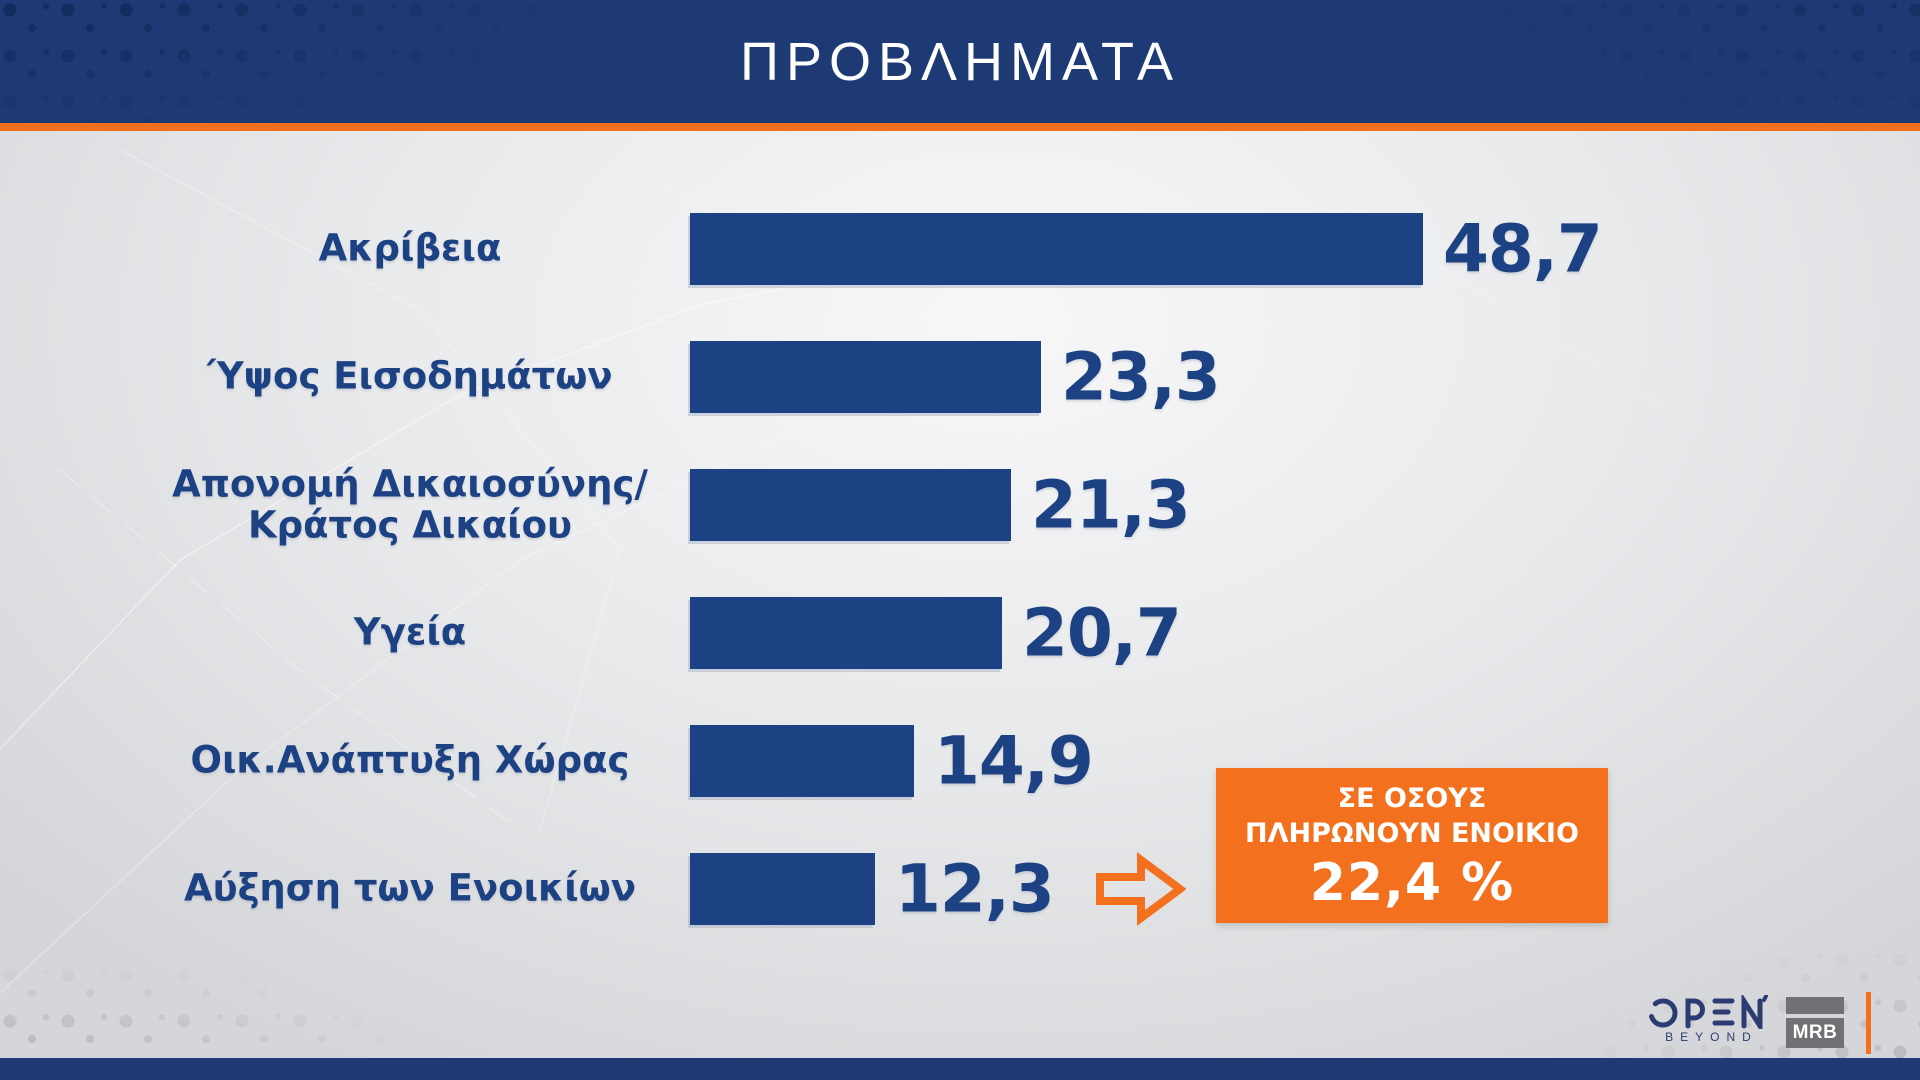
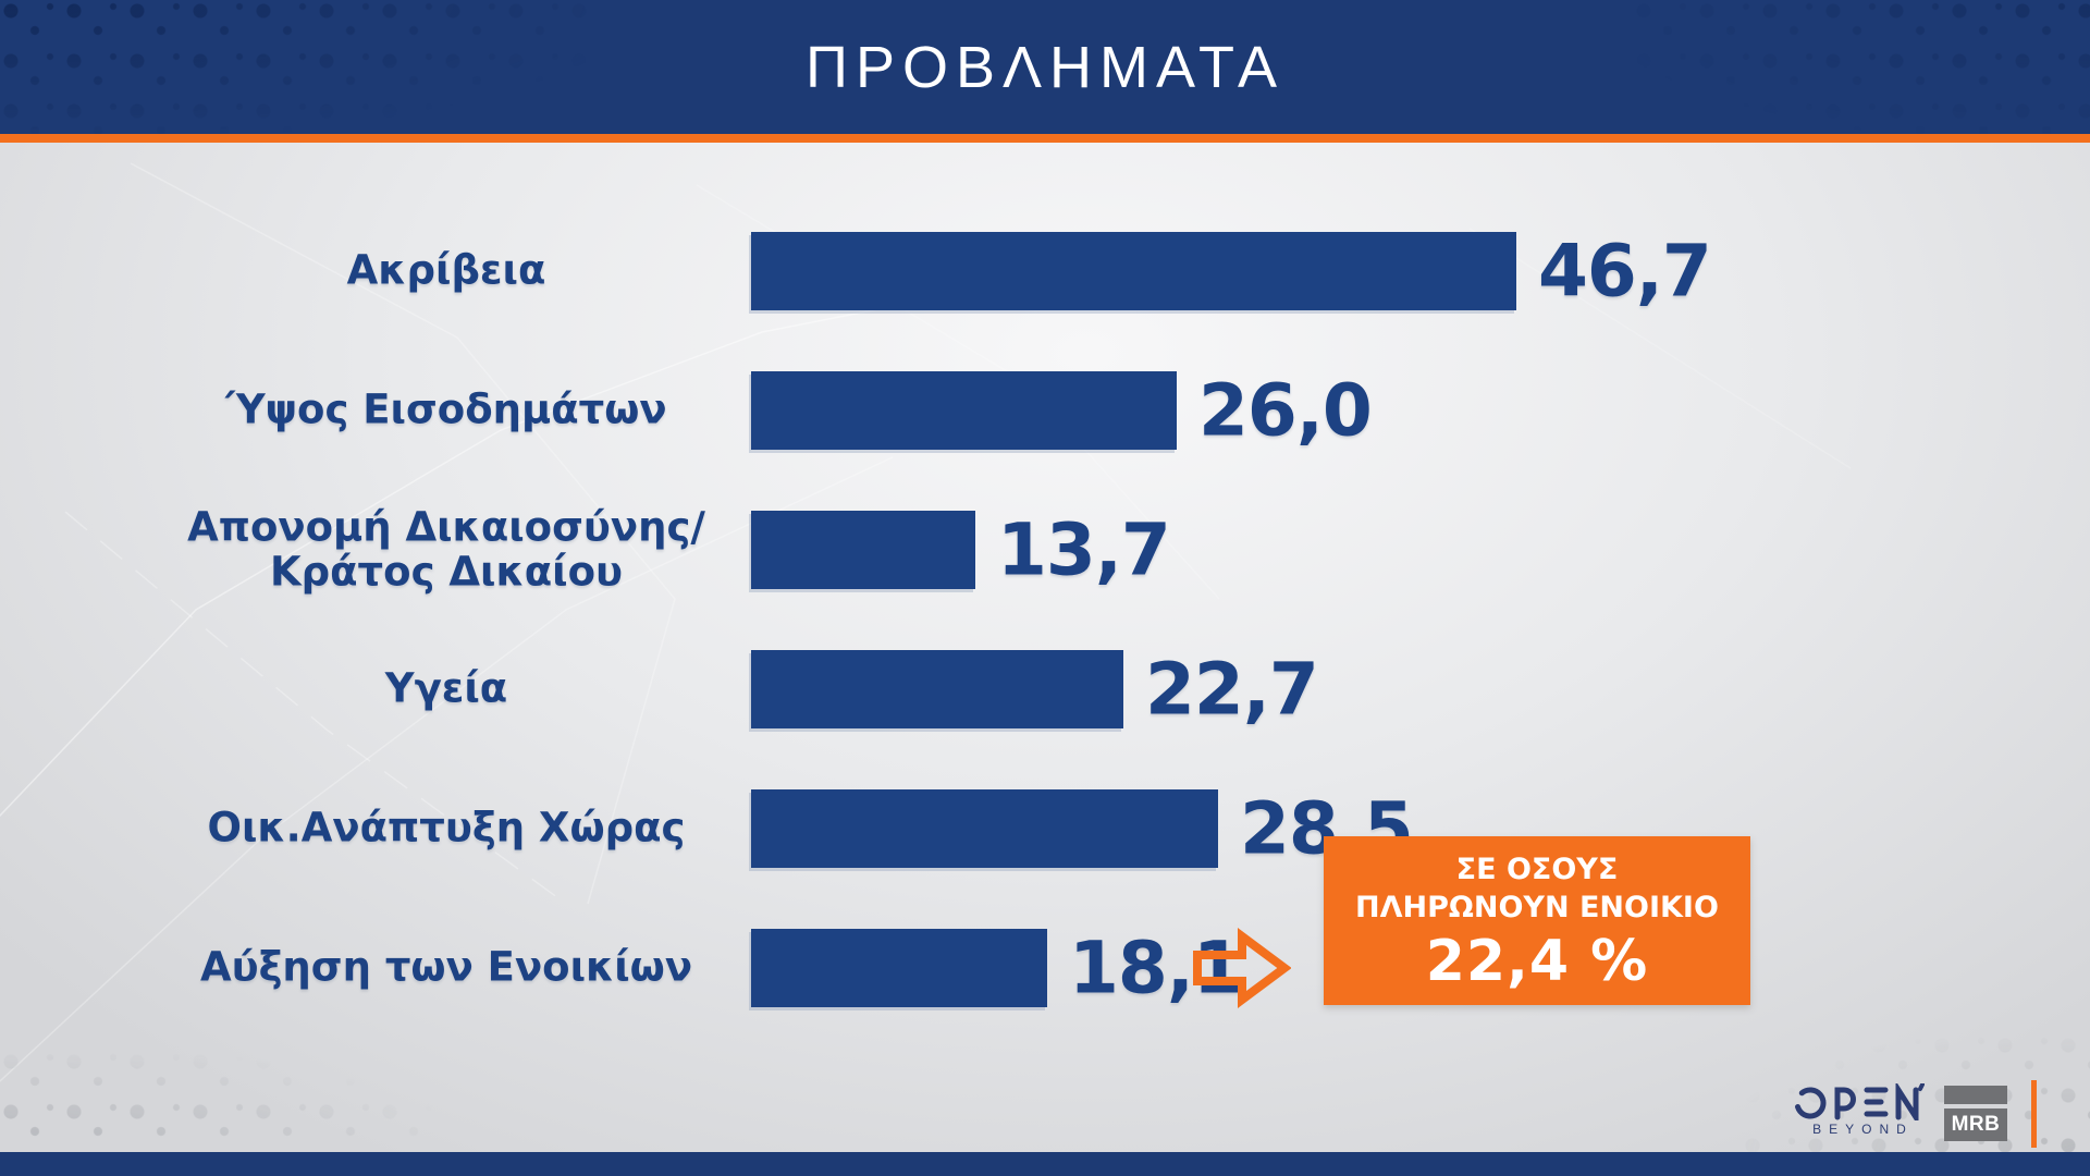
Ακρίβεια: 48,7 -> 46,7
Ύψος Εισοδημάτων: 23,3 -> 26,0
Απονομή Δικαιοσύνης/ Κράτος Δικαίου: 21,3 -> 13,7
Υγεία: 20,7 -> 22,7
Οικ.Ανάπτυξη Χώρας: 14,9 -> 28,5
Αύξηση των Ενοικίων: 12,3 -> 18,1
